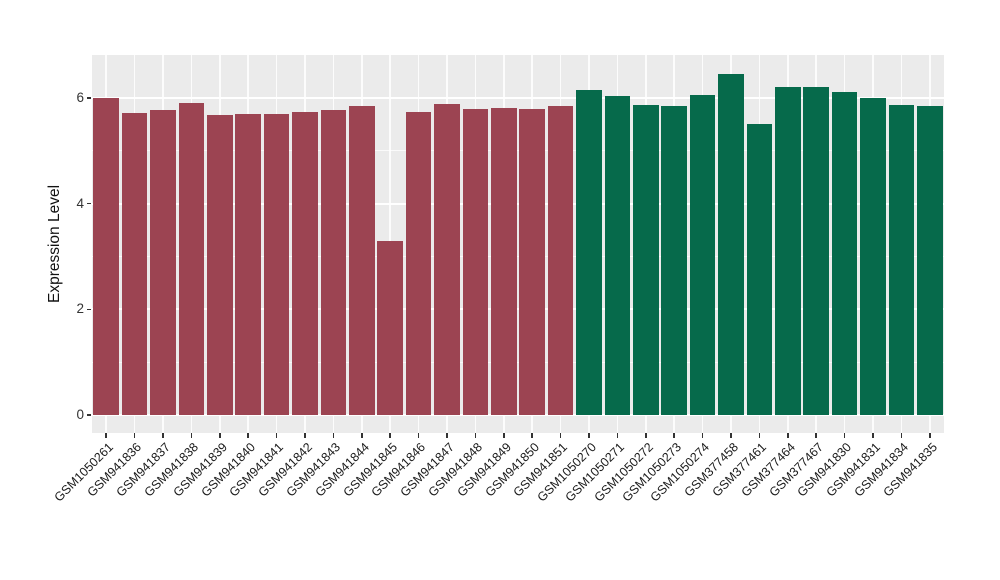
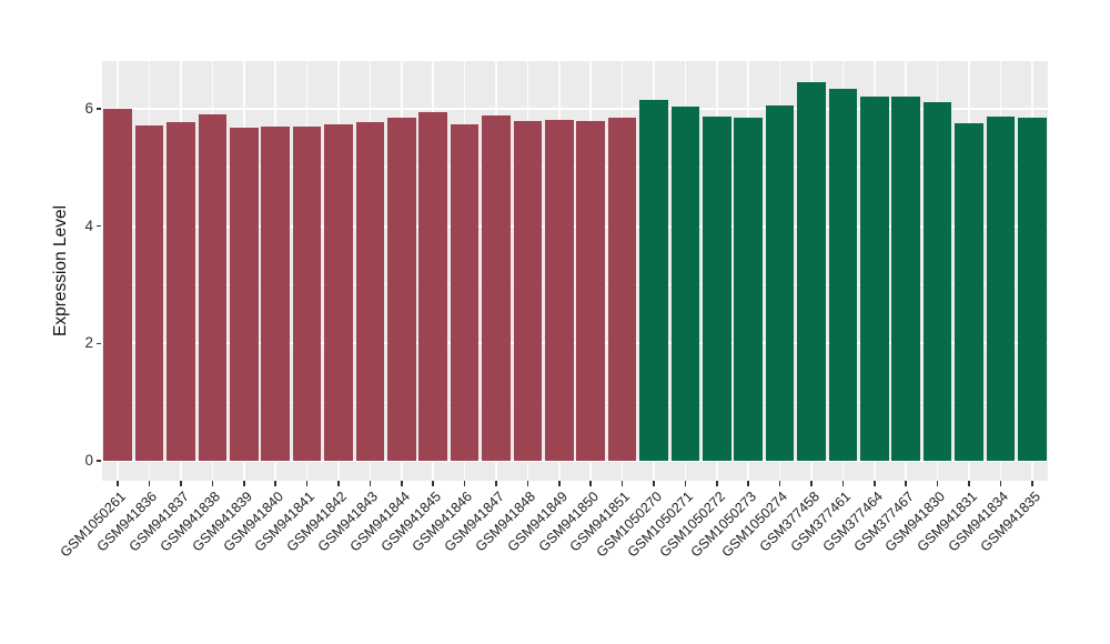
GSM941845: 3.3 -> 6.0
GSM377461: 5.5 -> 6.3
GSM941831: 6.0 -> 5.8
